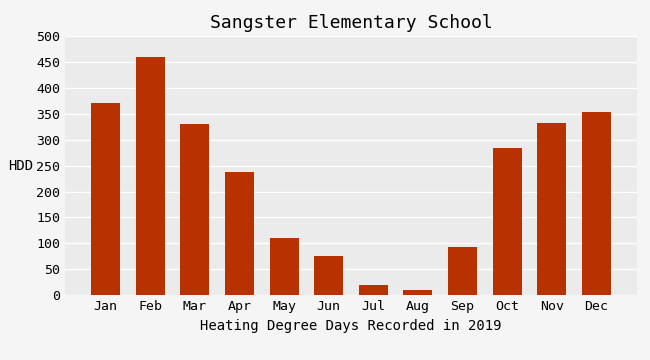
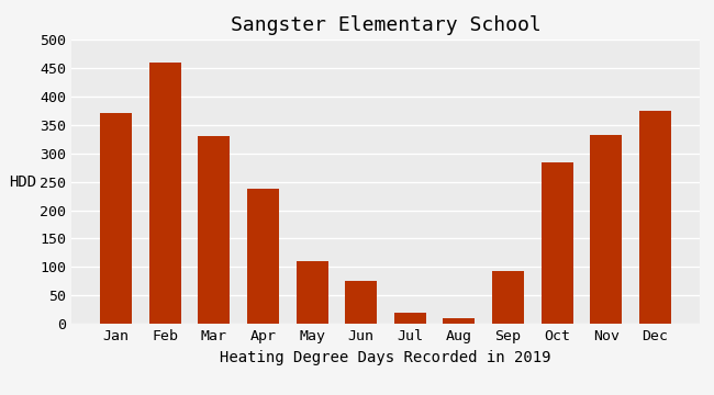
Dec: 354 -> 375
